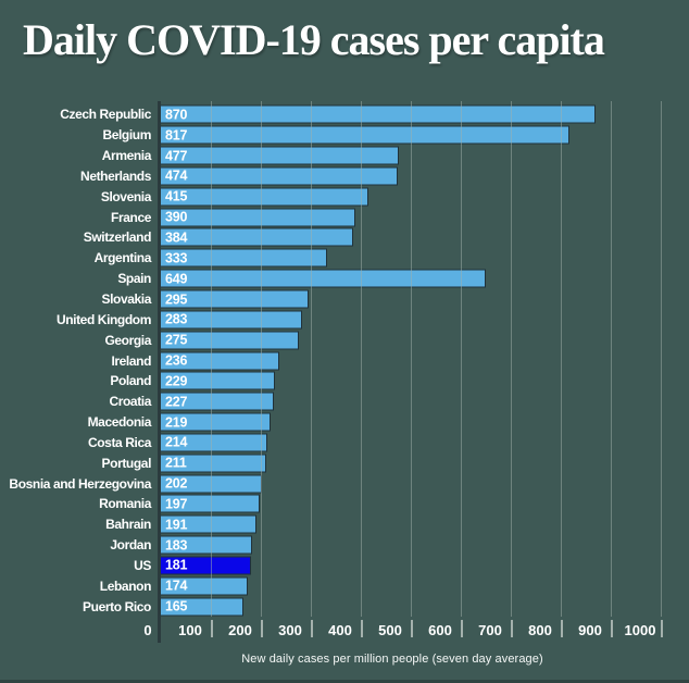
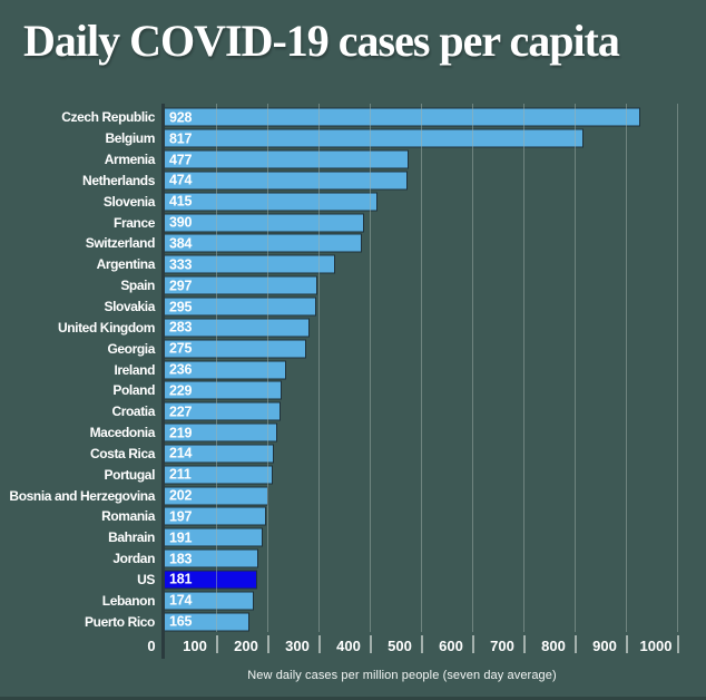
Czech Republic: 870 -> 928
Spain: 649 -> 297
